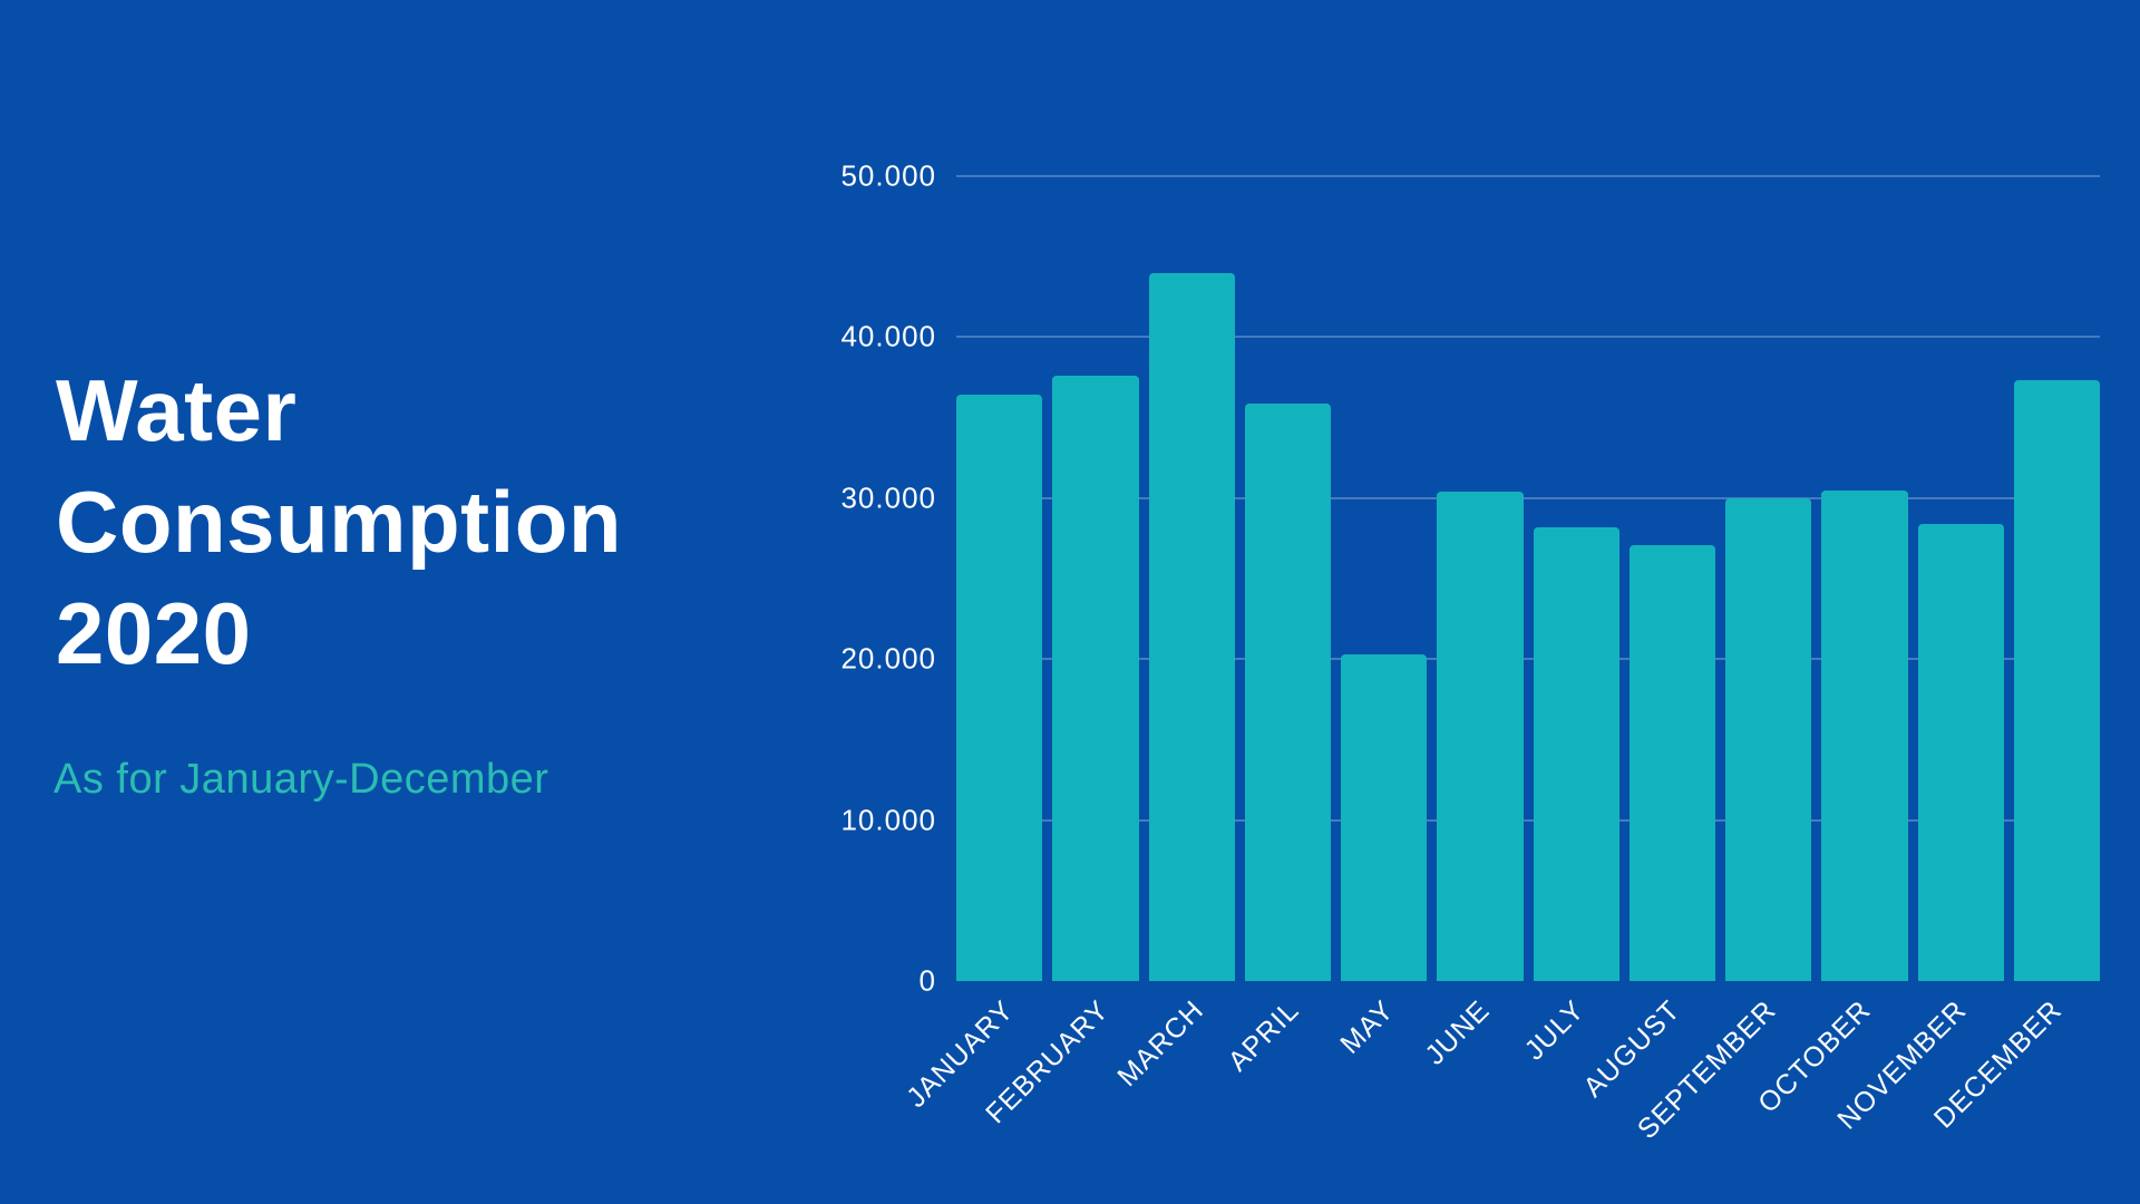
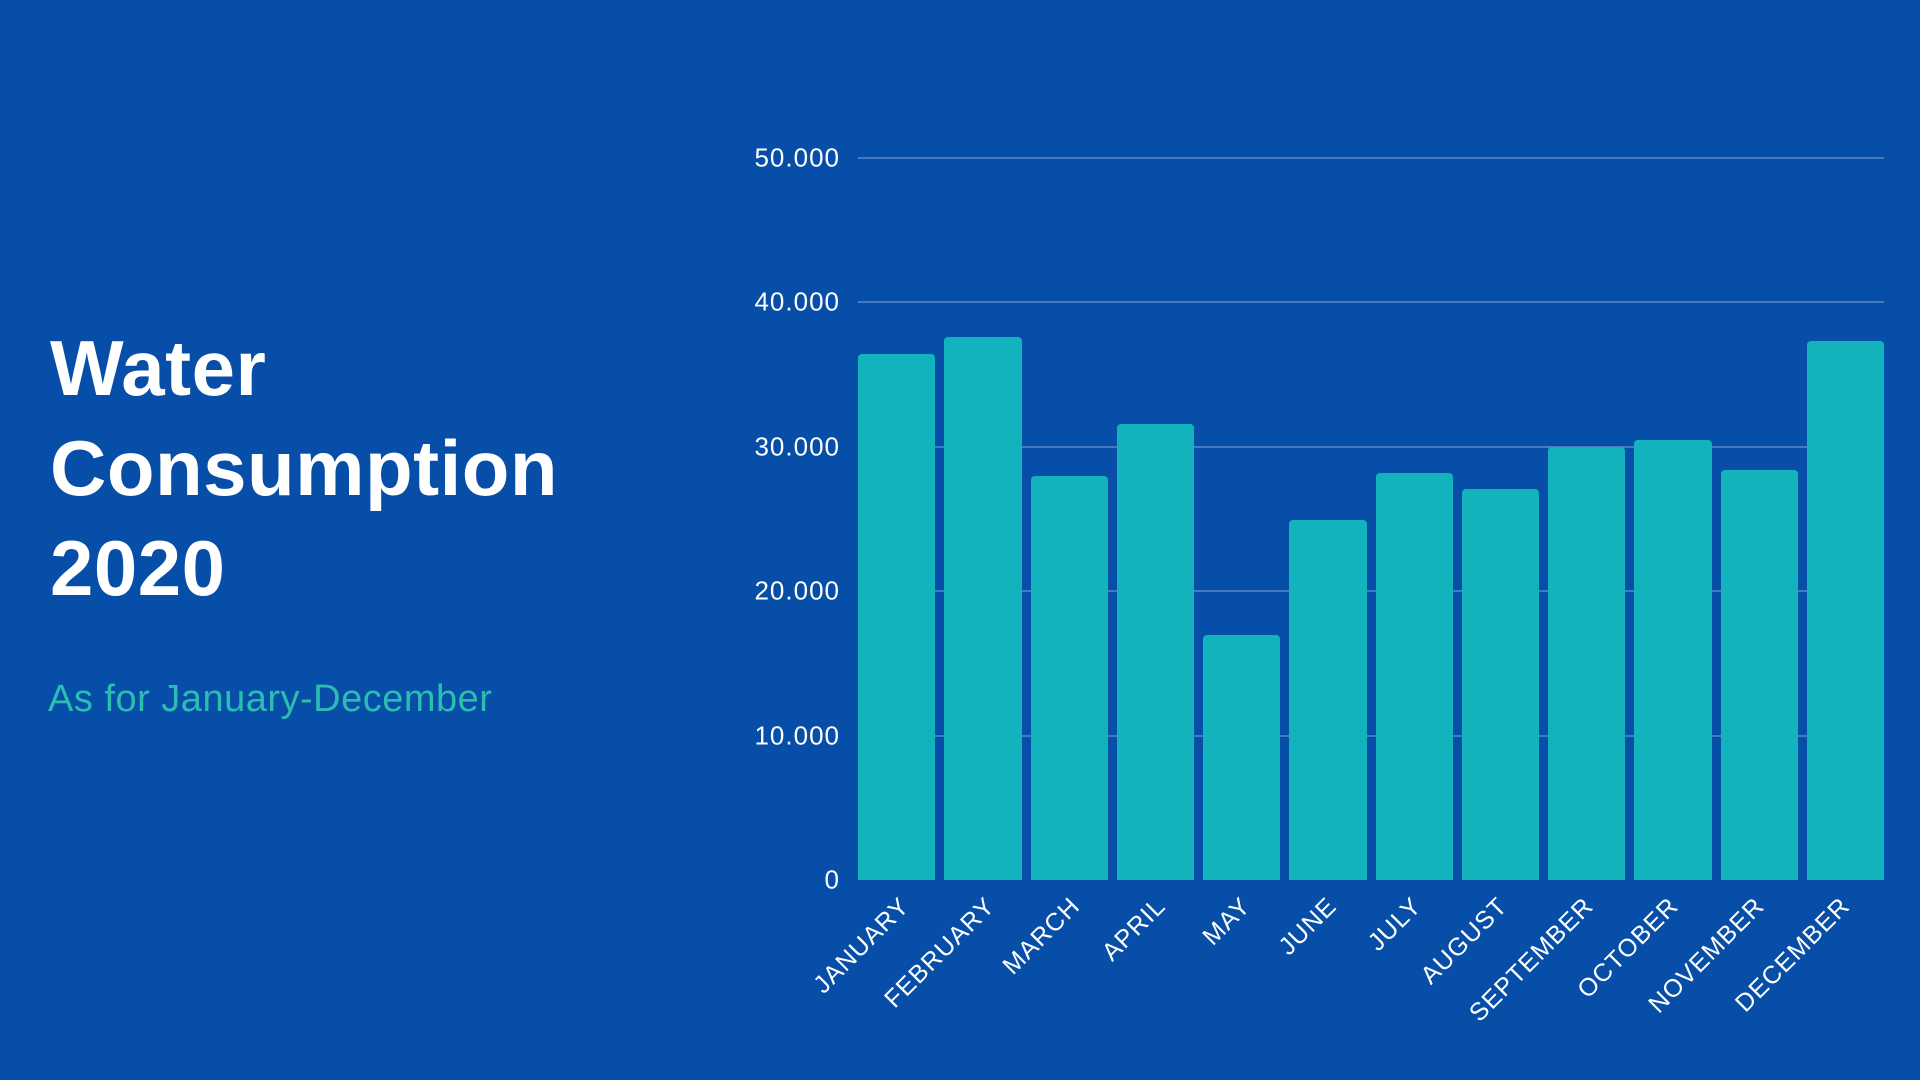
MARCH: 44000 -> 28000
APRIL: 35900 -> 31600
MAY: 20300 -> 17000
JUNE: 30400 -> 24900
